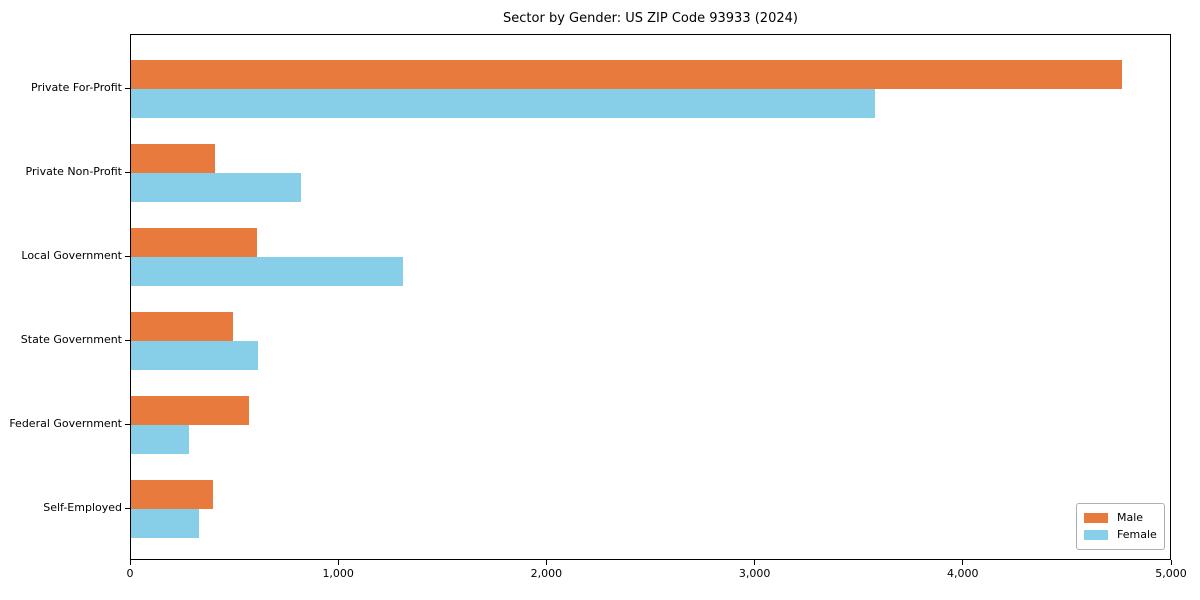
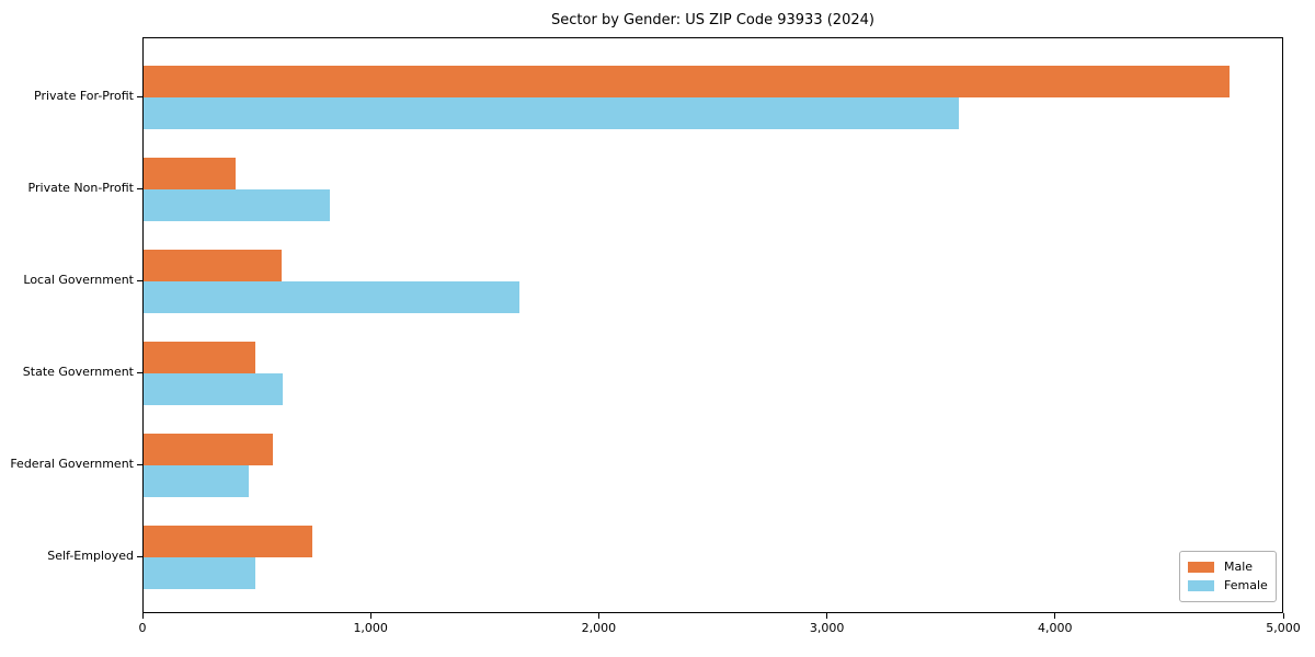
Female/Local Government: 1310 -> 1650
Female/Federal Government: 280 -> 460
Male/Self-Employed: 400 -> 740
Female/Self-Employed: 320 -> 490
